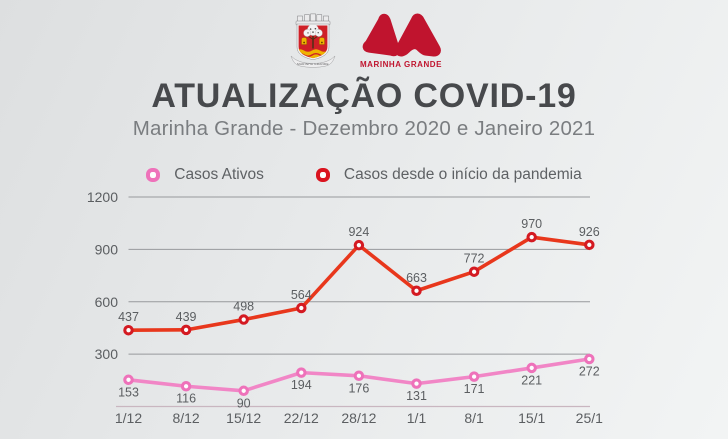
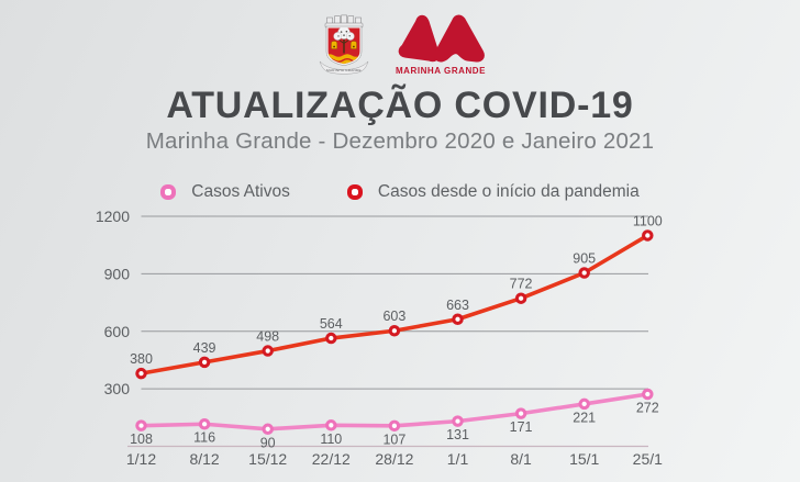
Casos Ativos/1/12: 153 -> 108
Casos desde o início da pandemia/1/12: 437 -> 380
Casos Ativos/22/12: 194 -> 110
Casos Ativos/28/12: 176 -> 107
Casos desde o início da pandemia/28/12: 924 -> 603
Casos desde o início da pandemia/15/1: 970 -> 905
Casos desde o início da pandemia/25/1: 926 -> 1100
